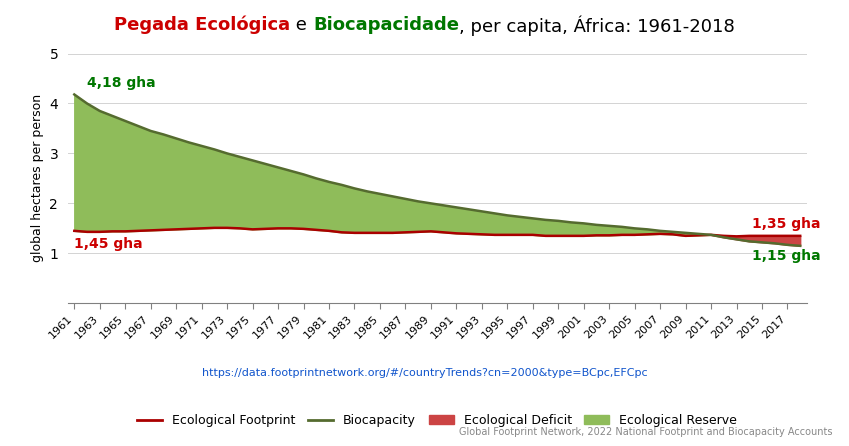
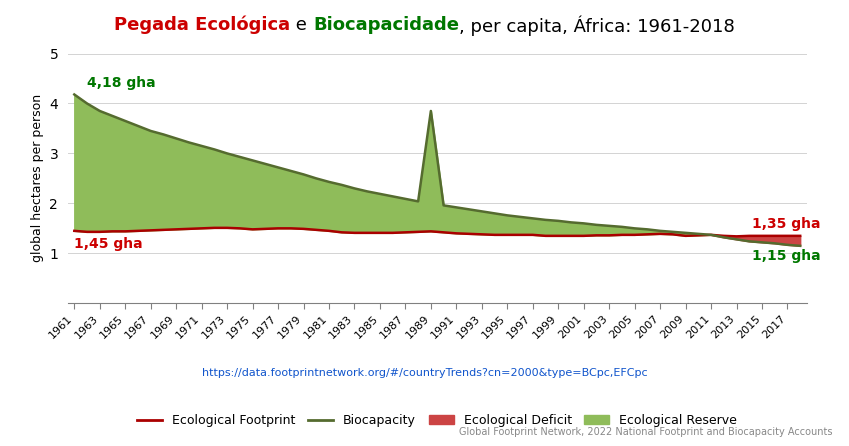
Biocapacity/1989: 2.00 -> 3.85
